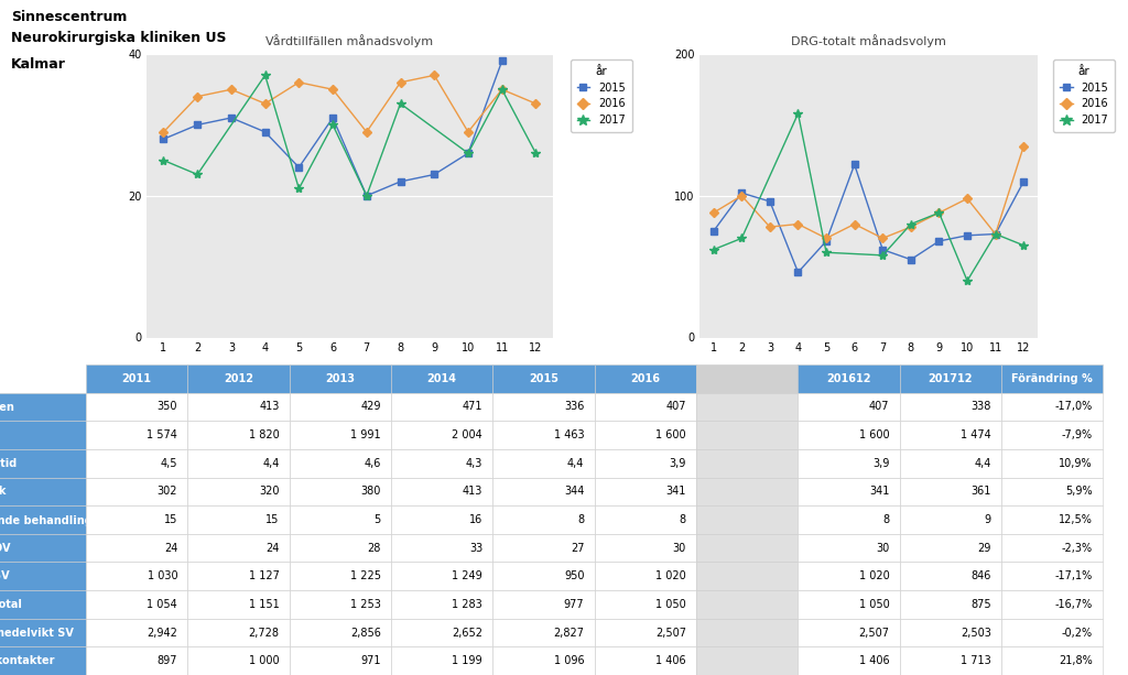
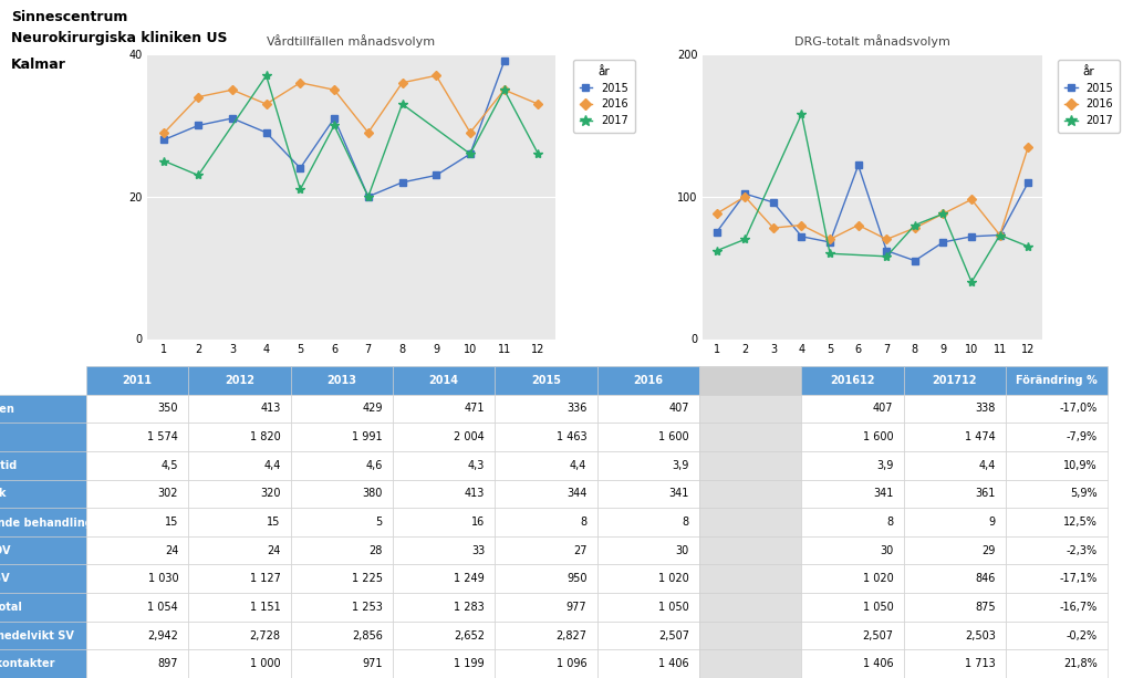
DRG-totalt månadsvolym/2015/4: 46 -> 72
